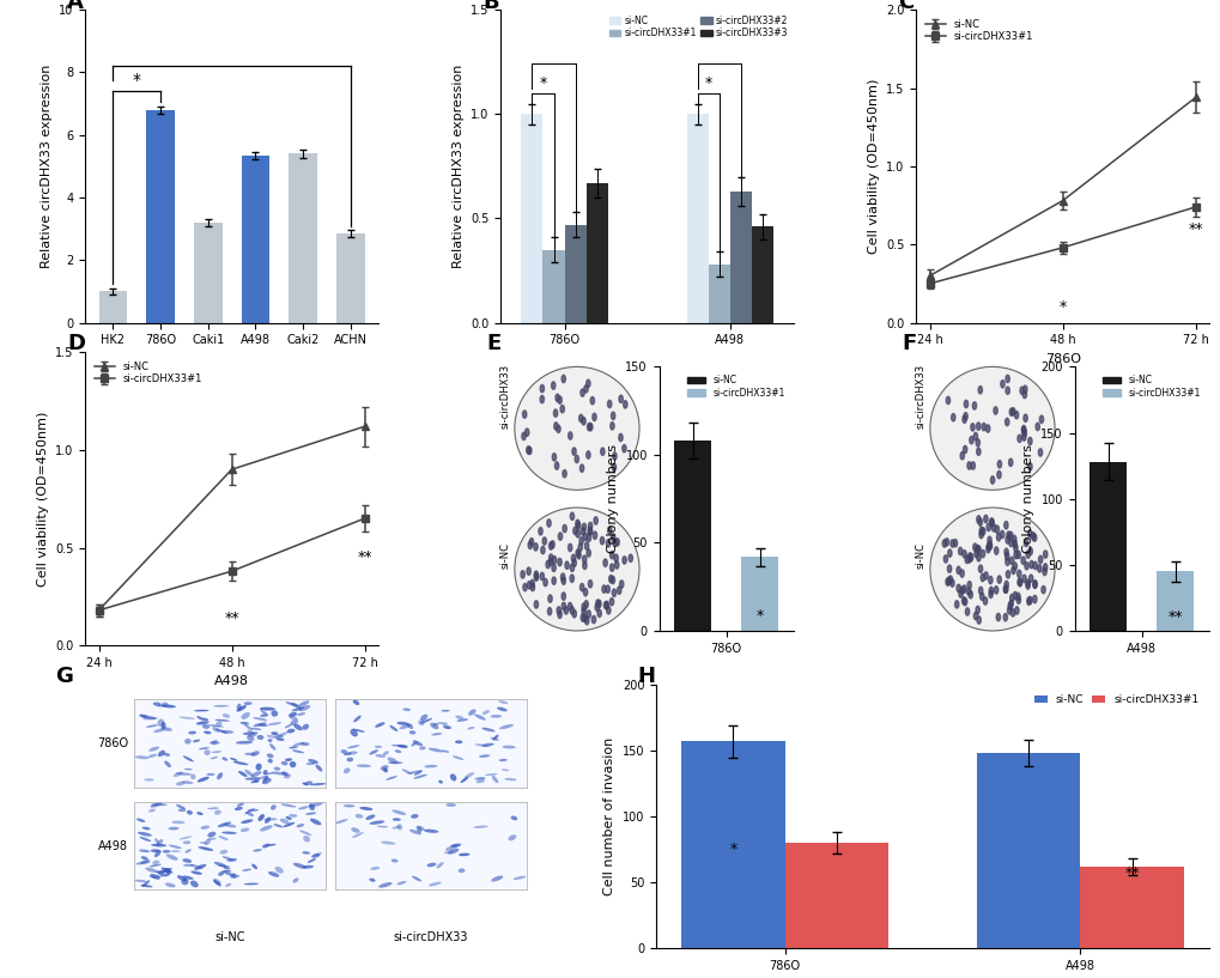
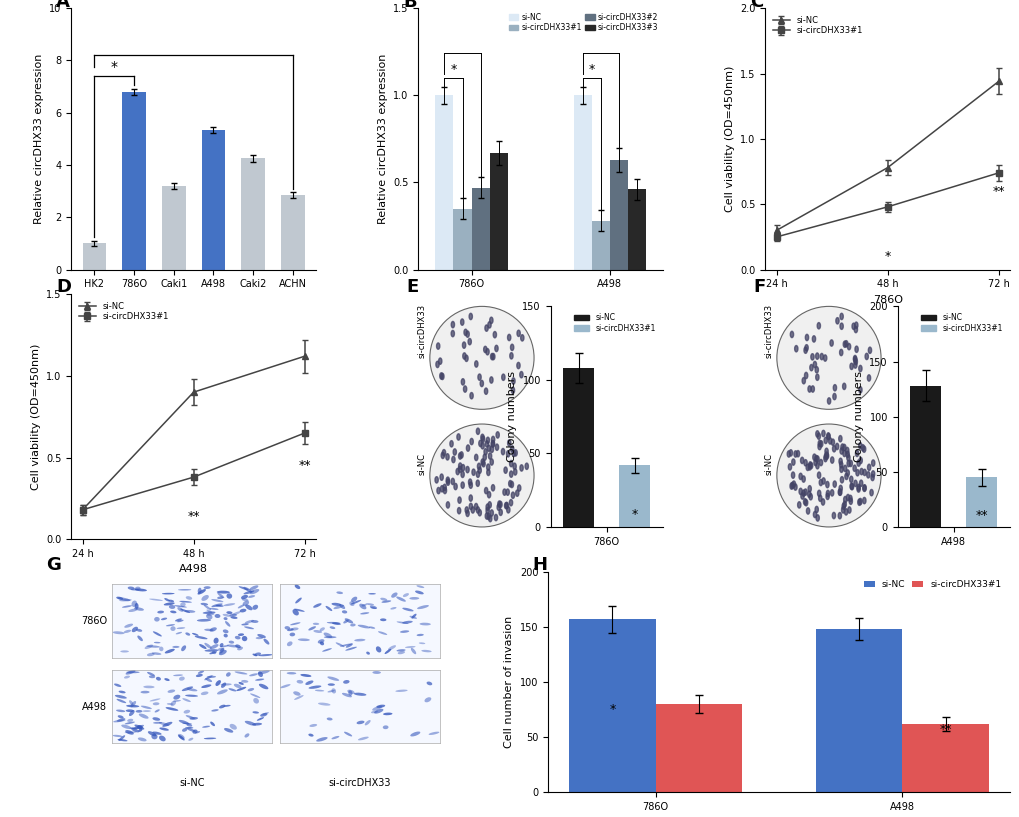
Caki2: 5.40 -> 4.25
